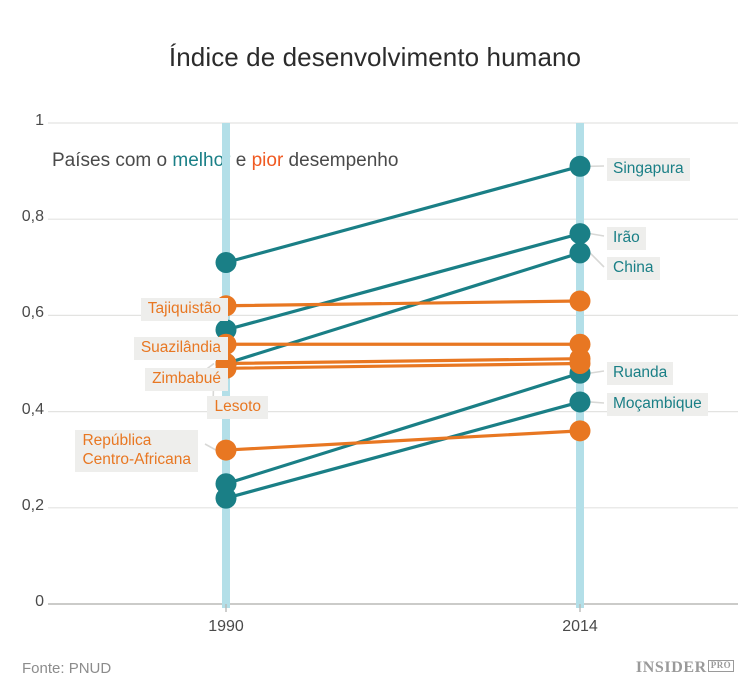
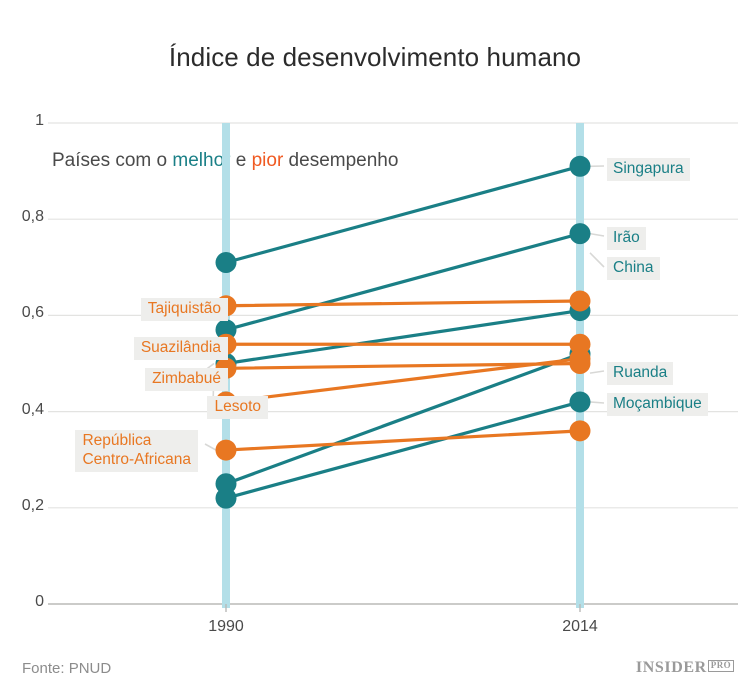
Zimbabué/1990: 0,50 -> 0,42
China/2014: 0,73 -> 0,61
Ruanda/2014: 0,48 -> 0,52
